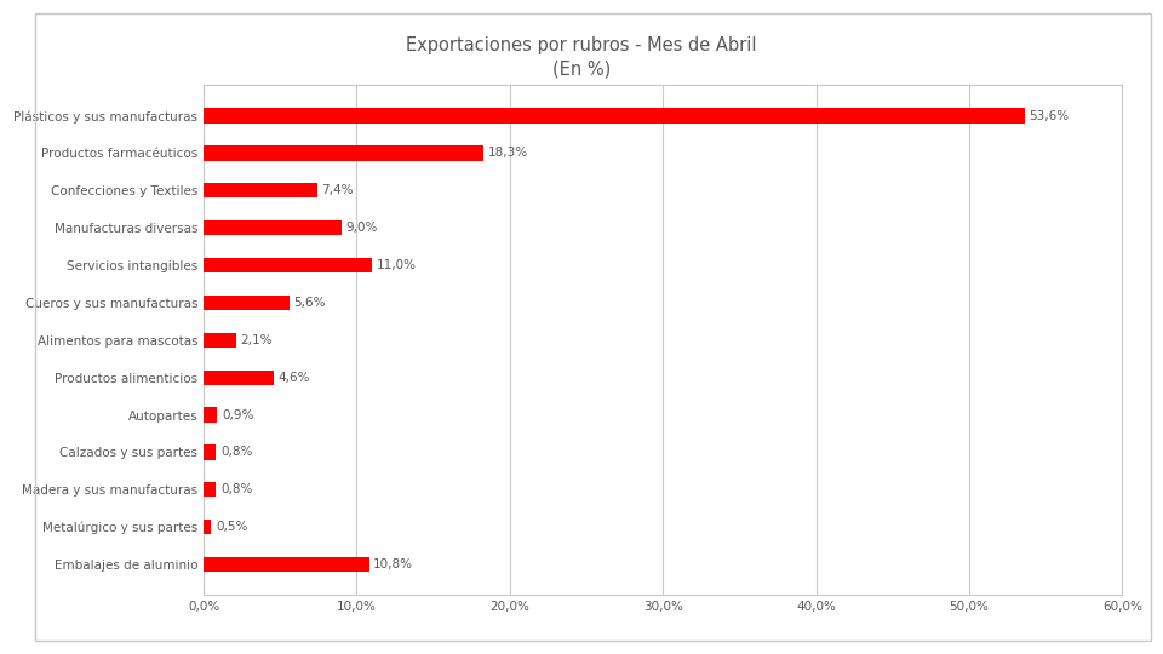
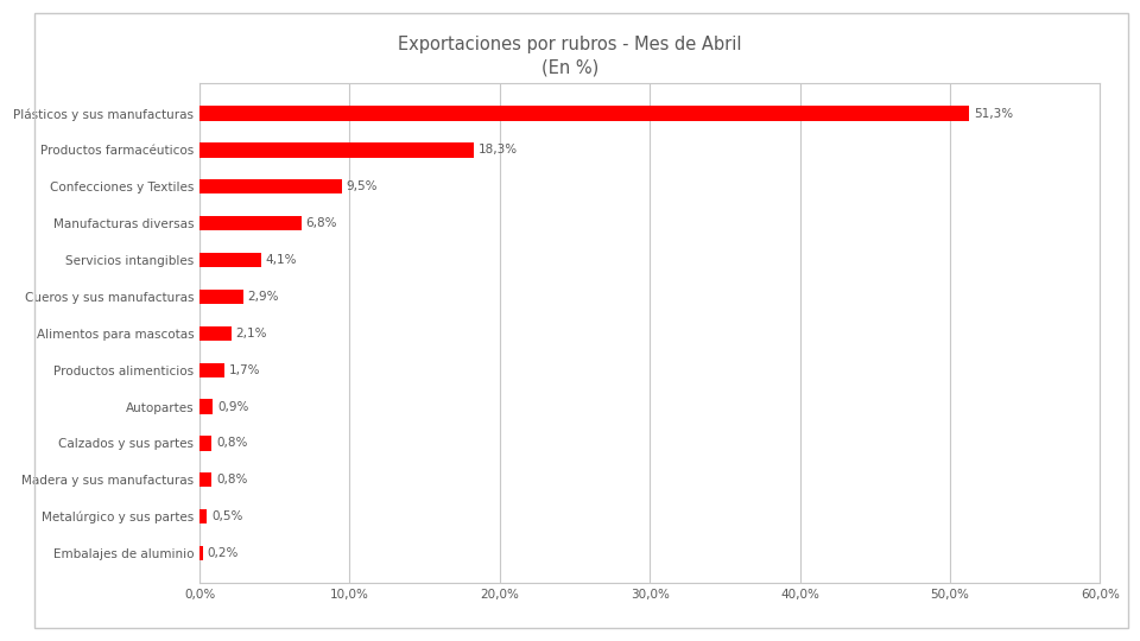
Plásticos y sus manufacturas: 53,6% -> 51,3%
Confecciones y Textiles: 7,4% -> 9,5%
Manufacturas diversas: 9,0% -> 6,8%
Servicios intangibles: 11,0% -> 4,1%
Cueros y sus manufacturas: 5,6% -> 2,9%
Productos alimenticios: 4,6% -> 1,7%
Embalajes de aluminio: 10,8% -> 0,2%
